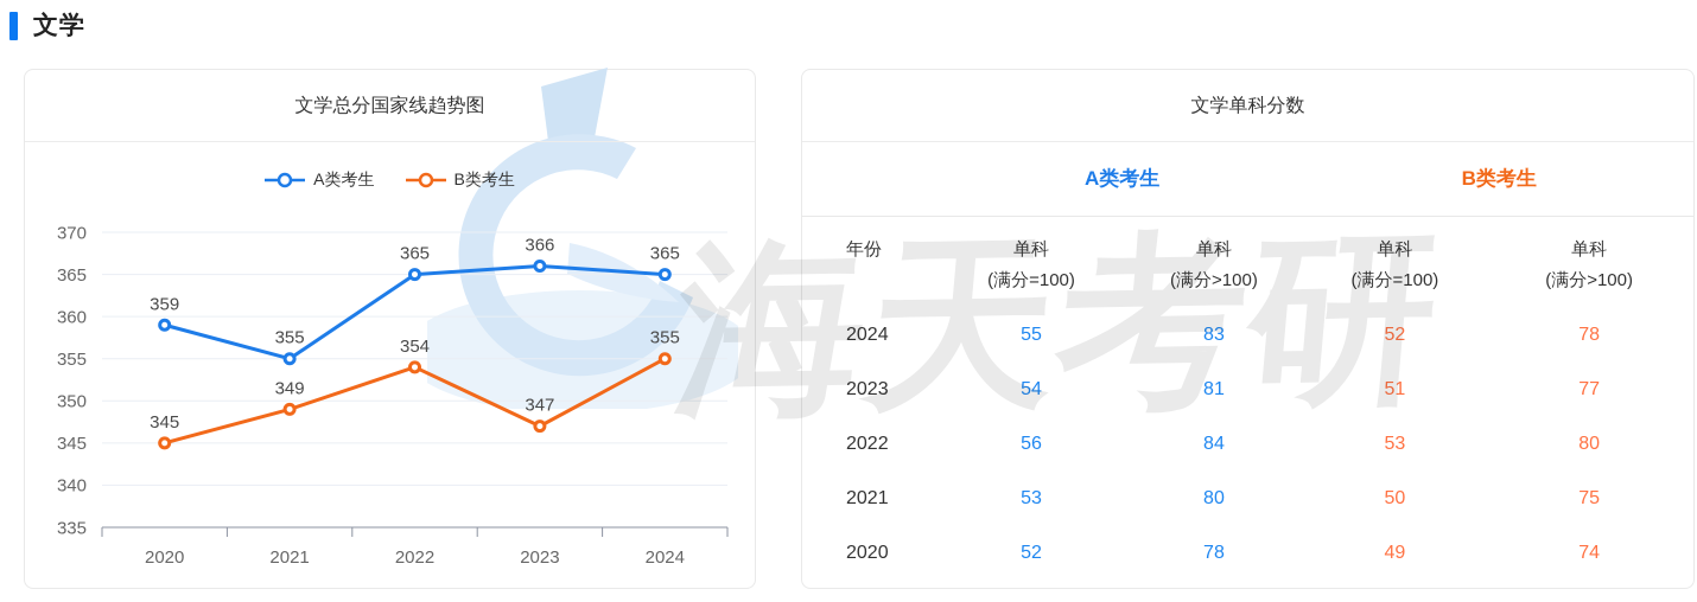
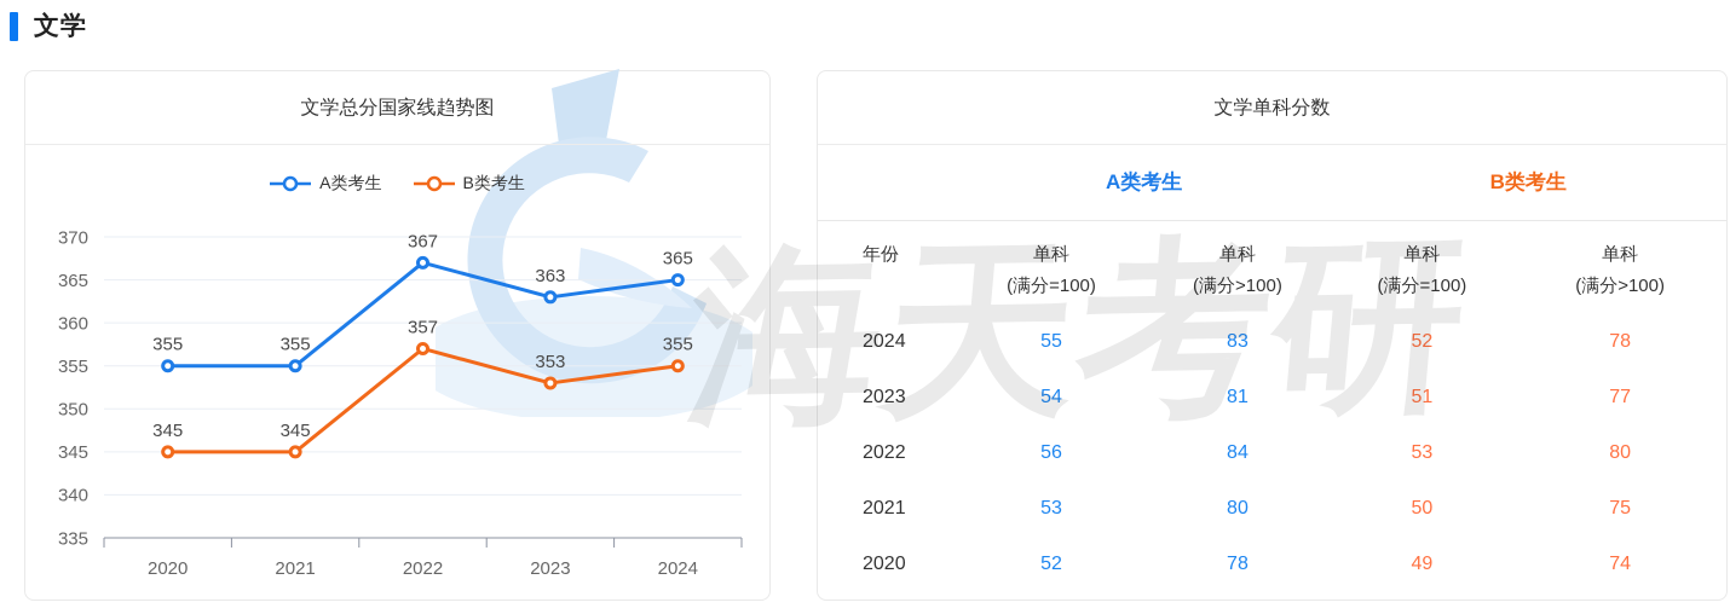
A类考生/2020: 359 -> 355
B类考生/2021: 349 -> 345
A类考生/2022: 365 -> 367
B类考生/2022: 354 -> 357
A类考生/2023: 366 -> 363
B类考生/2023: 347 -> 353
